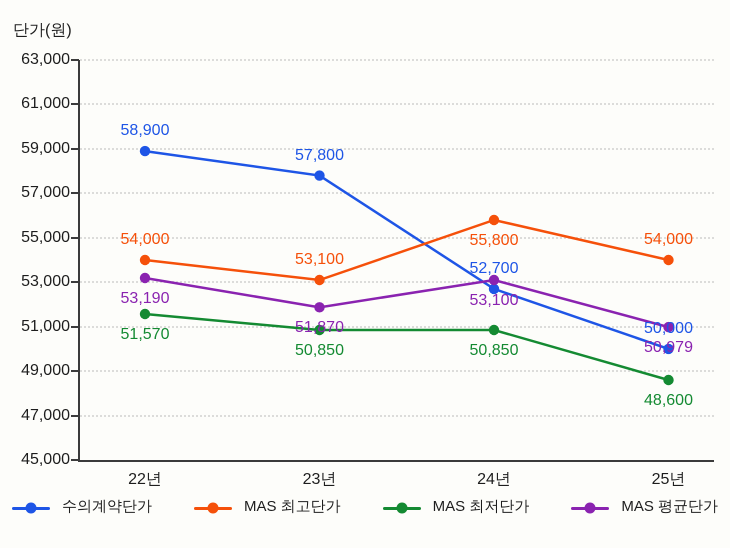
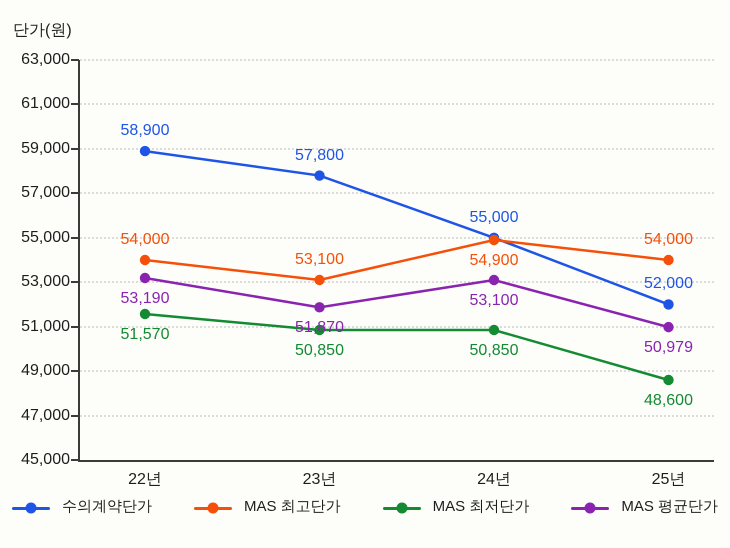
수의계약단가/24년: 52,700 -> 55,000
MAS 최고단가/24년: 55,800 -> 54,900
수의계약단가/25년: 50,000 -> 52,000
